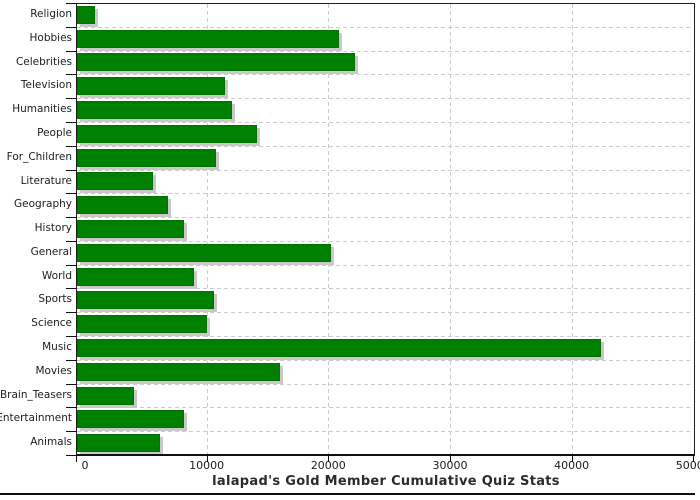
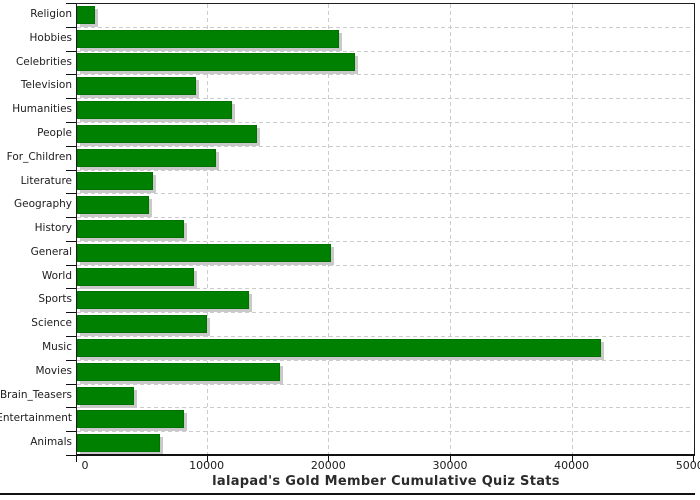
Television: 11500 -> 9100
Geography: 6800 -> 5300
Sports: 10600 -> 13500
